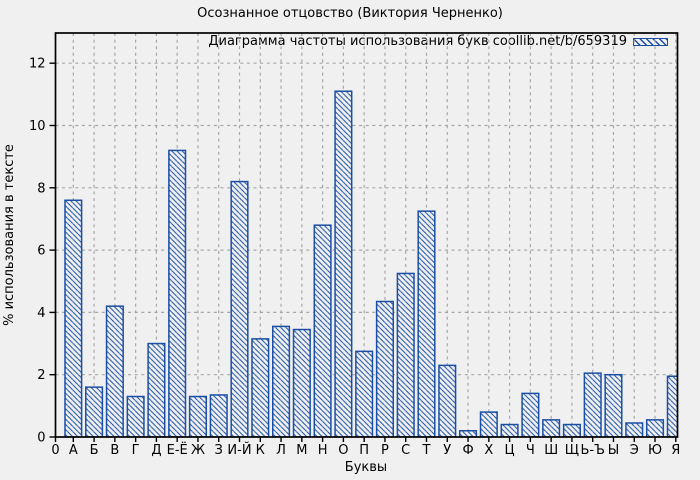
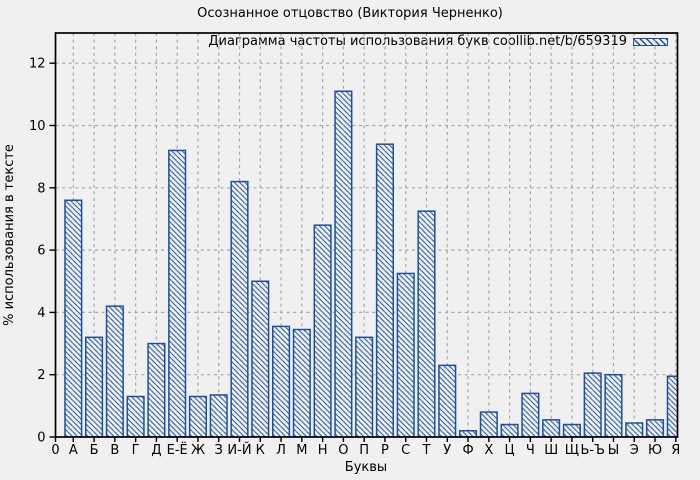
Б: 1.6 -> 3.2
К: 3.1 -> 5.0
П: 2.8 -> 3.2
Р: 4.3 -> 9.4
